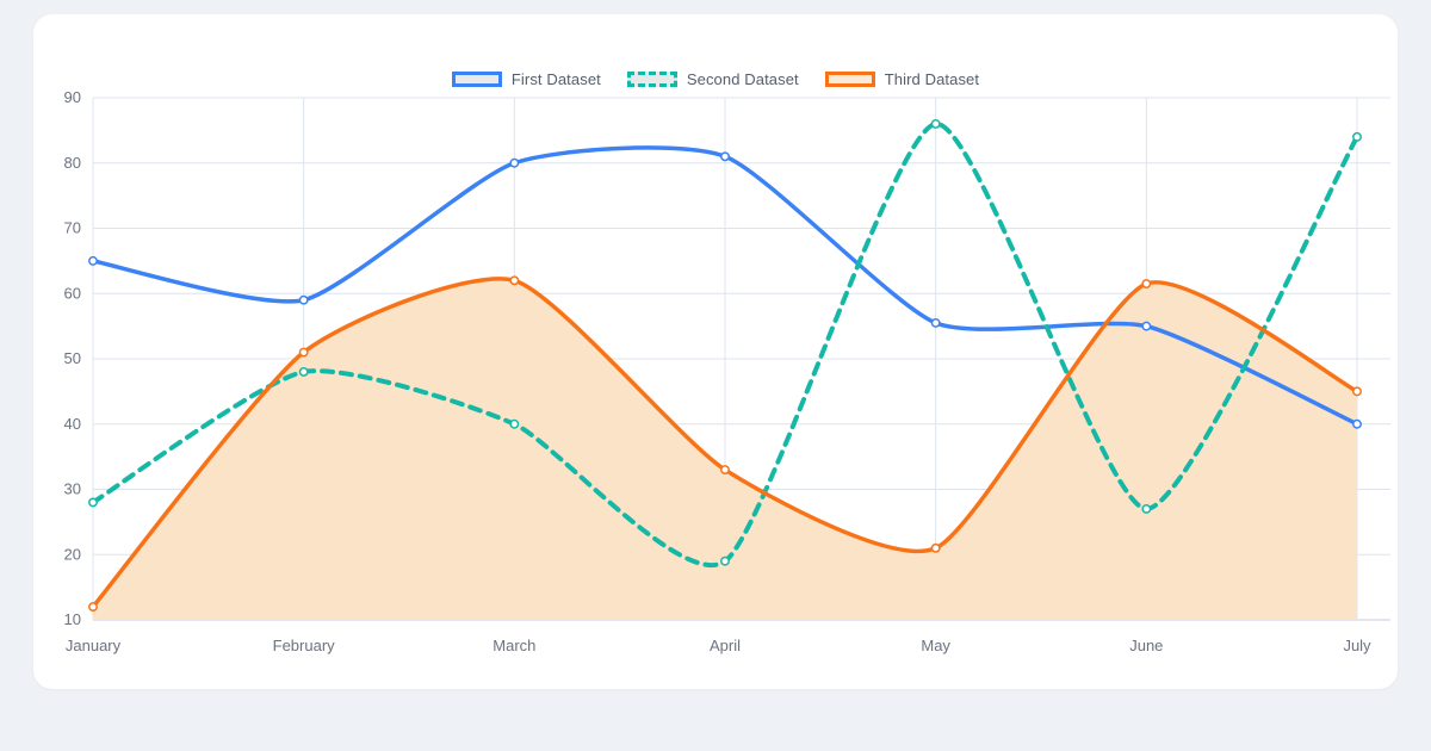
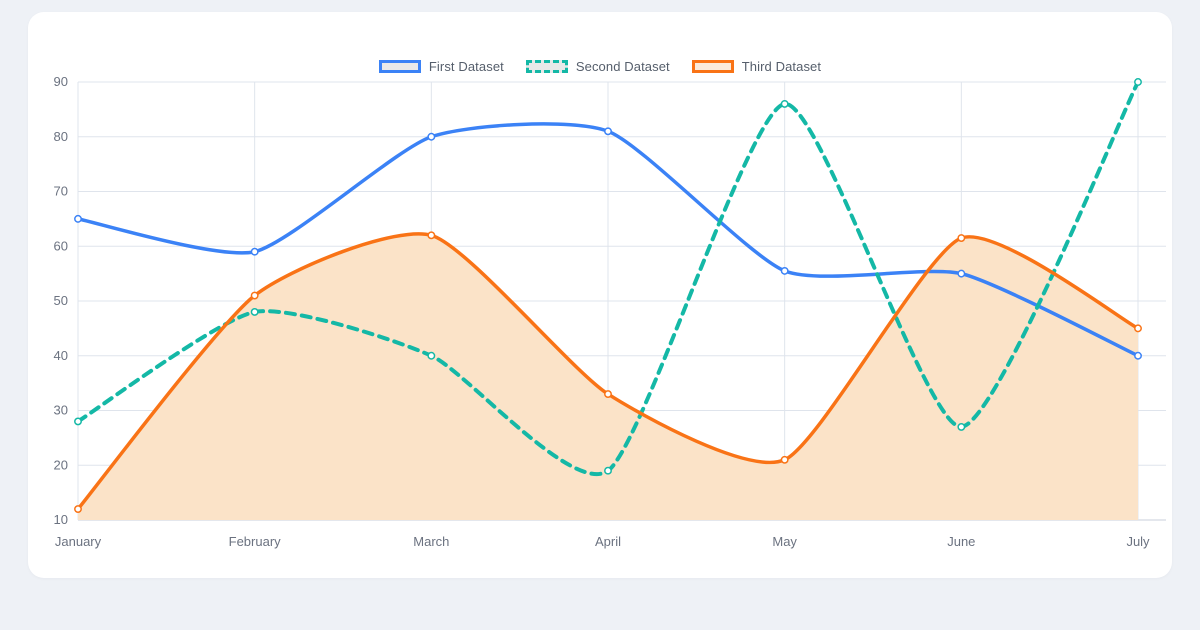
Second Dataset/July: 84 -> 90
